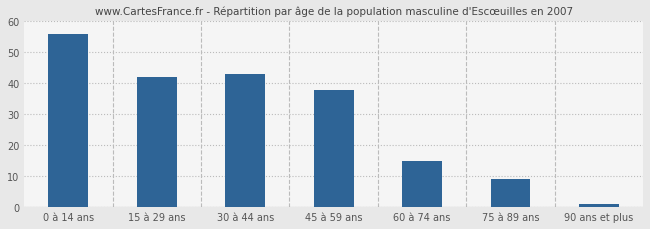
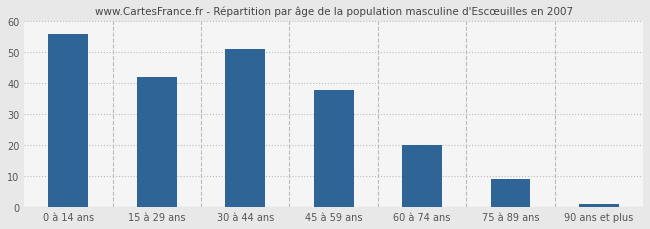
30 à 44 ans: 43 -> 51
60 à 74 ans: 15 -> 20
